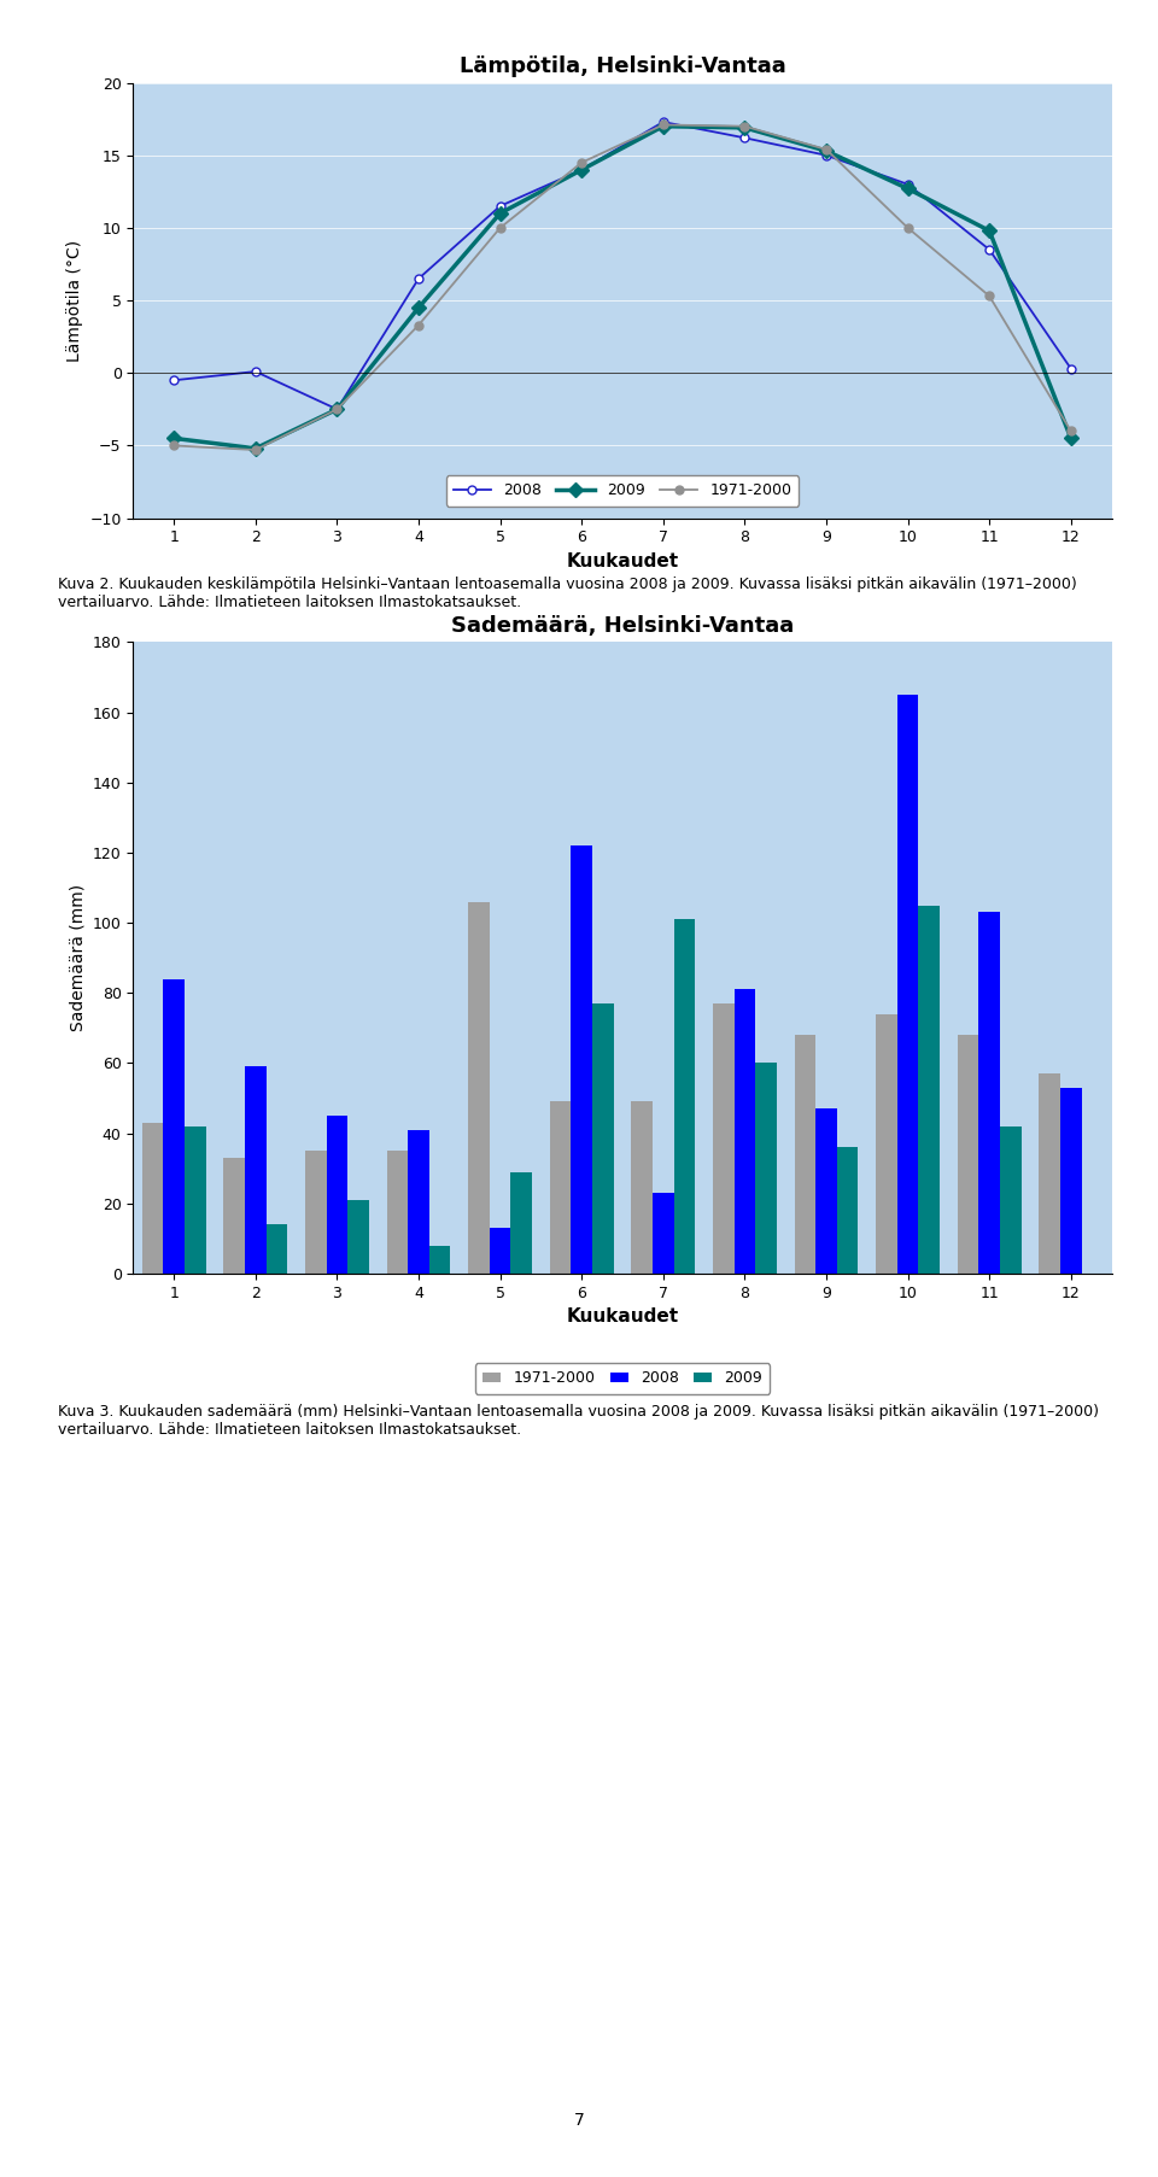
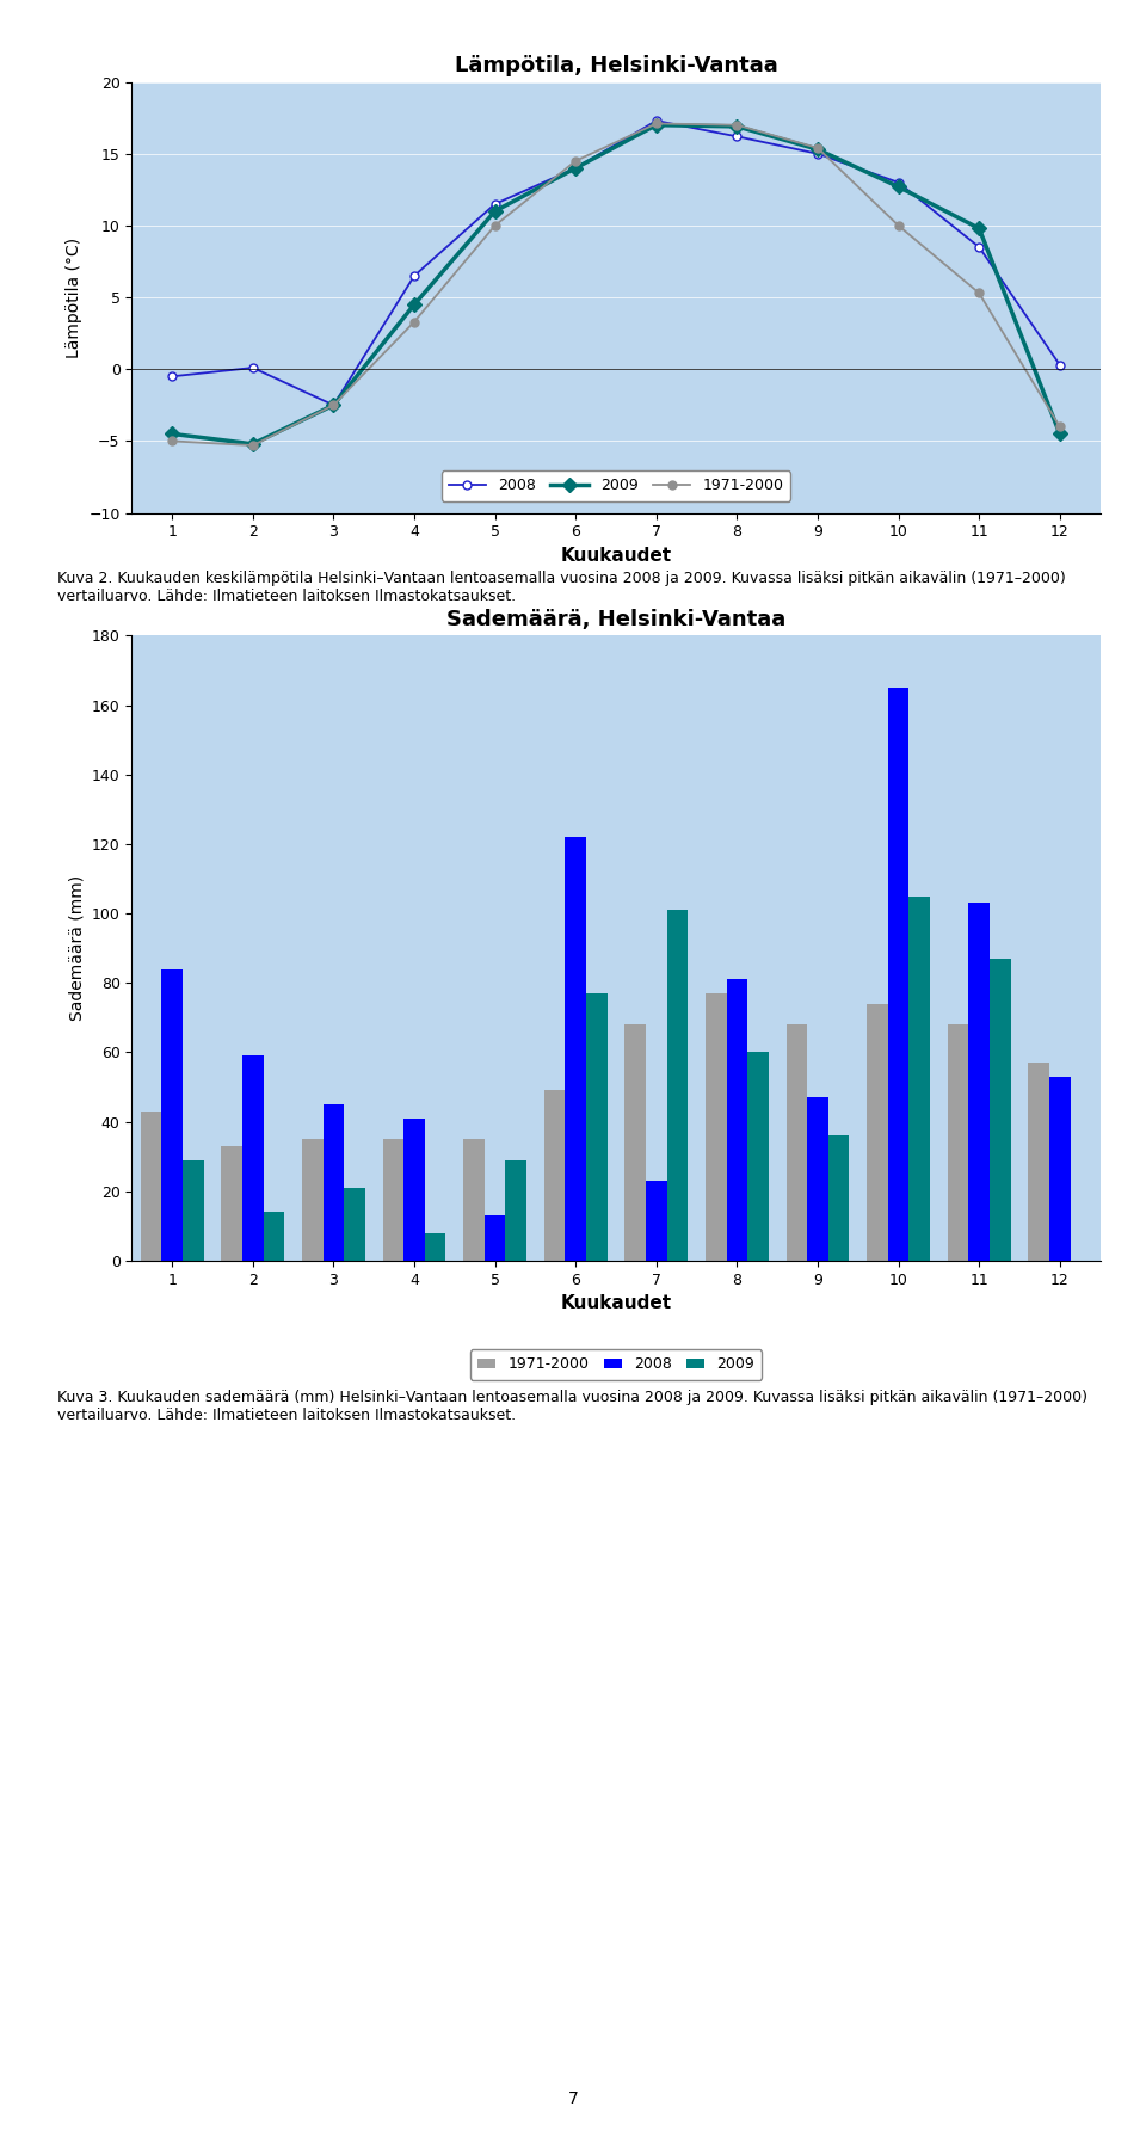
Sademäärä, Helsinki-Vantaa/2009/1: 42 -> 29
Sademäärä, Helsinki-Vantaa/1971-2000/5: 106 -> 35
Sademäärä, Helsinki-Vantaa/1971-2000/7: 49 -> 68
Sademäärä, Helsinki-Vantaa/2009/11: 42 -> 87
